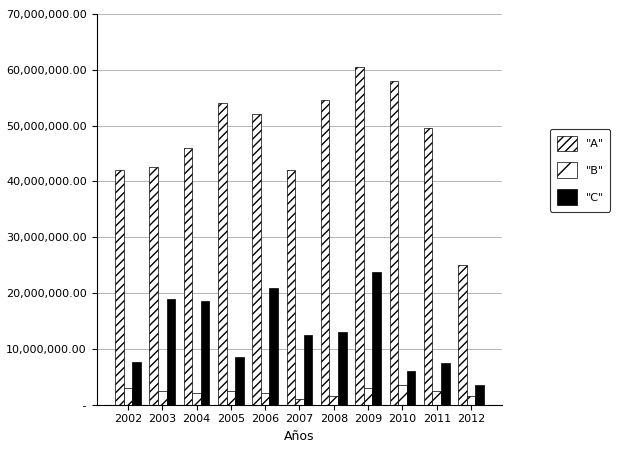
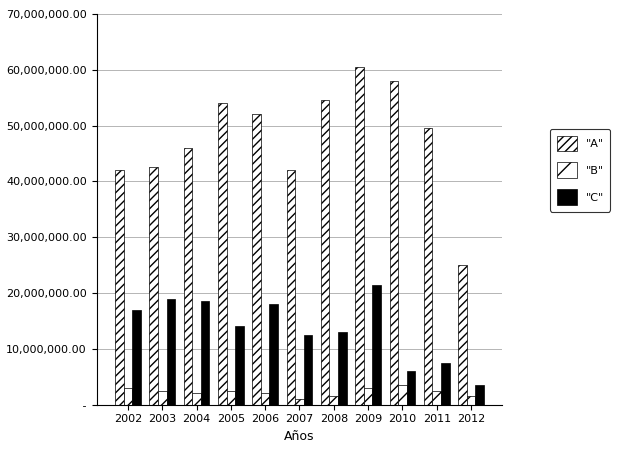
"C"/2002: 7,600,000 -> 17,000,000
"C"/2005: 8,600,000 -> 14,000,000
"C"/2006: 20,800,000 -> 18,000,000
"C"/2009: 23,800,000 -> 21,500,000
